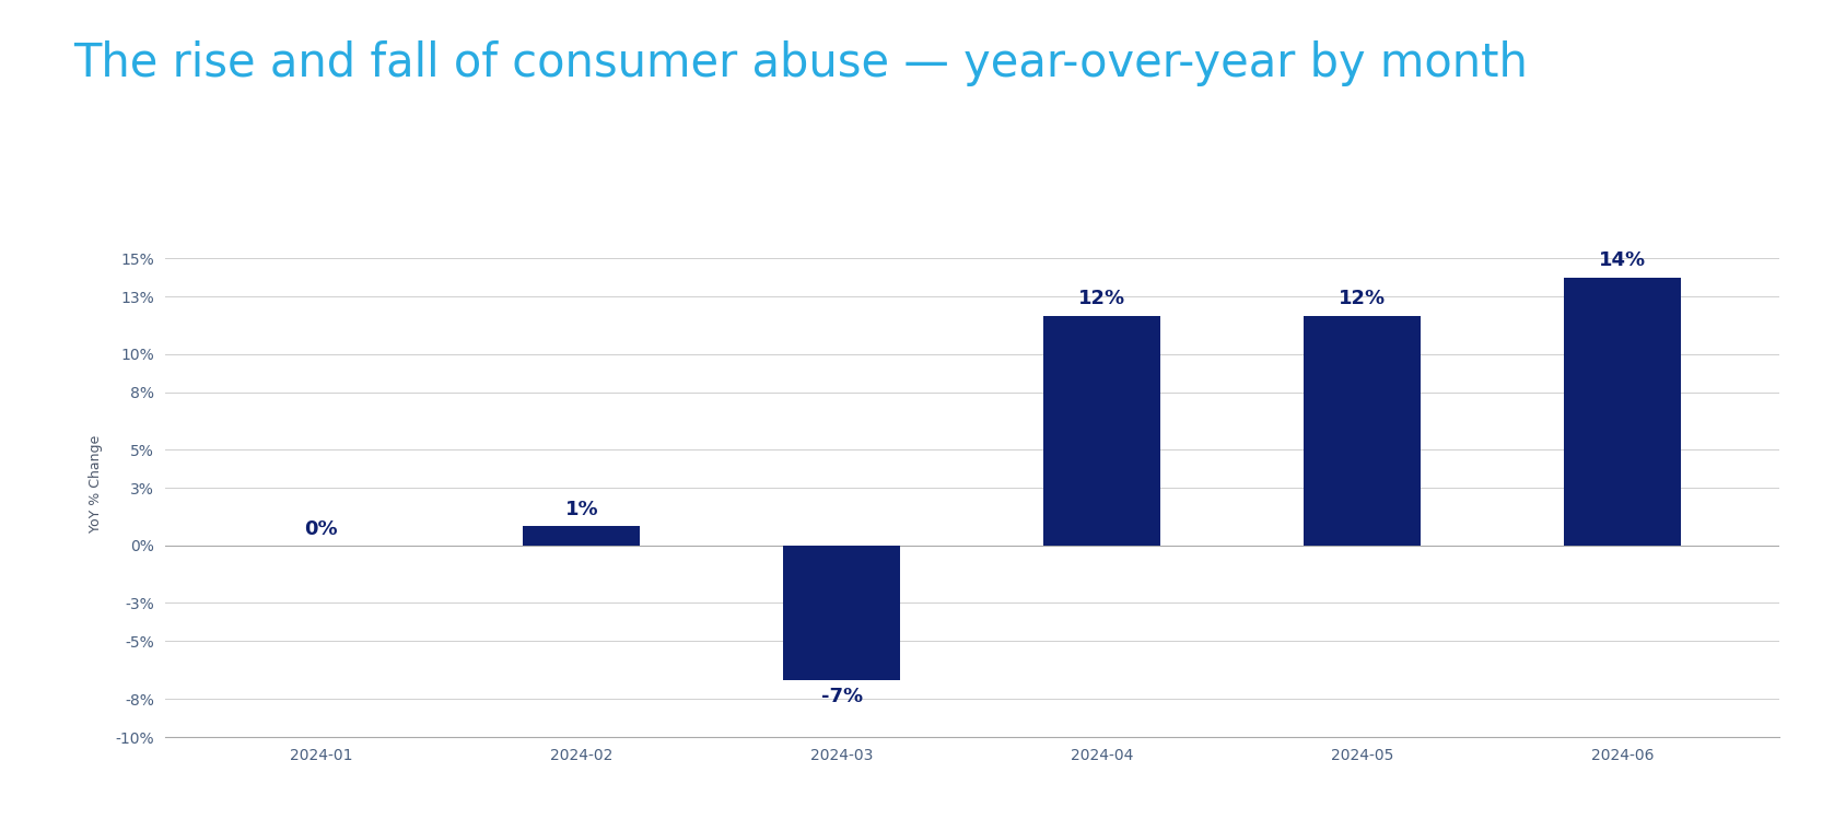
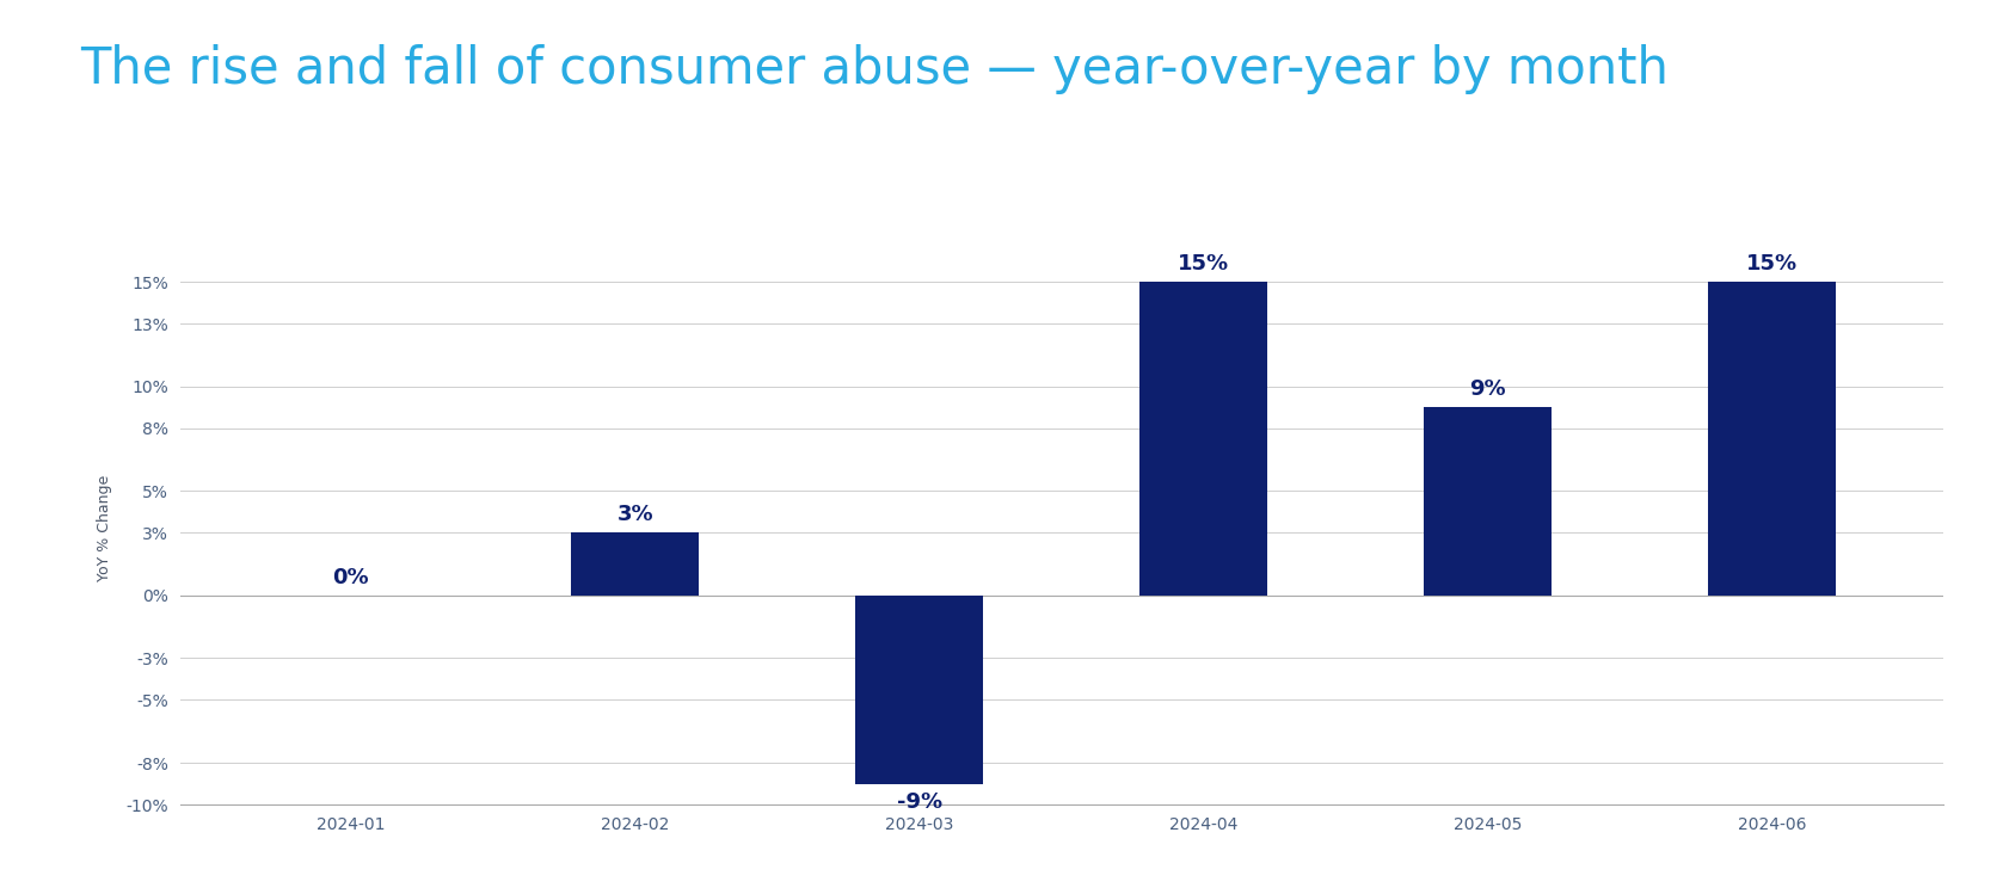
2024-02: 1% -> 3%
2024-03: -7% -> -9%
2024-04: 12% -> 15%
2024-05: 12% -> 9%
2024-06: 14% -> 15%
